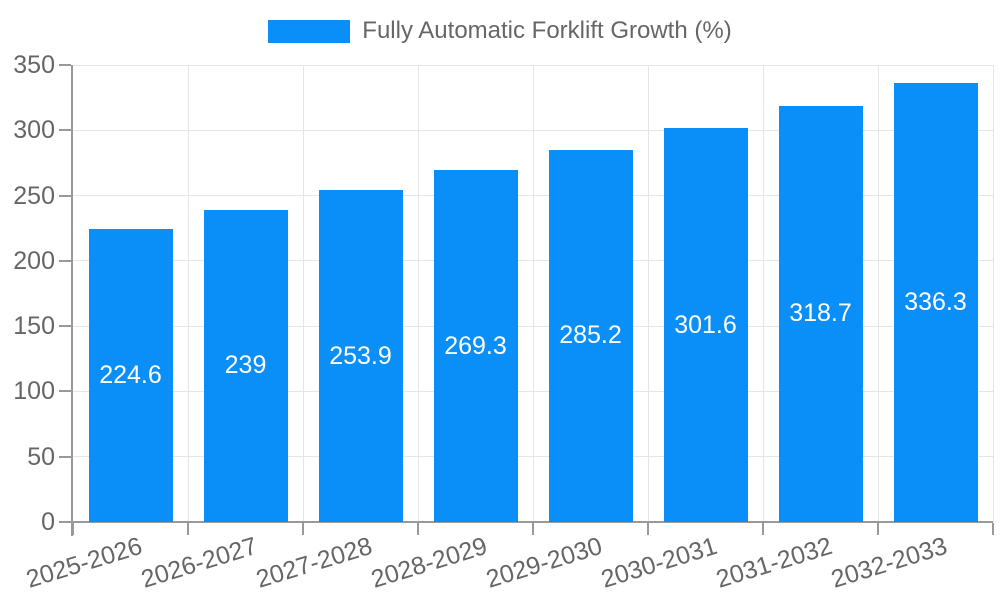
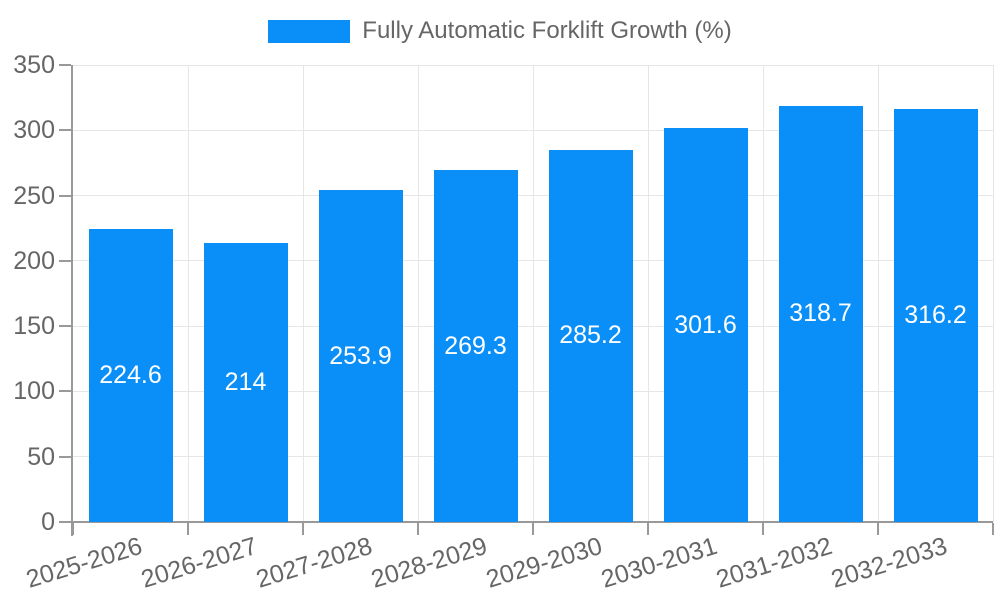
2026-2027: 239 -> 214
2032-2033: 336.3 -> 316.2
